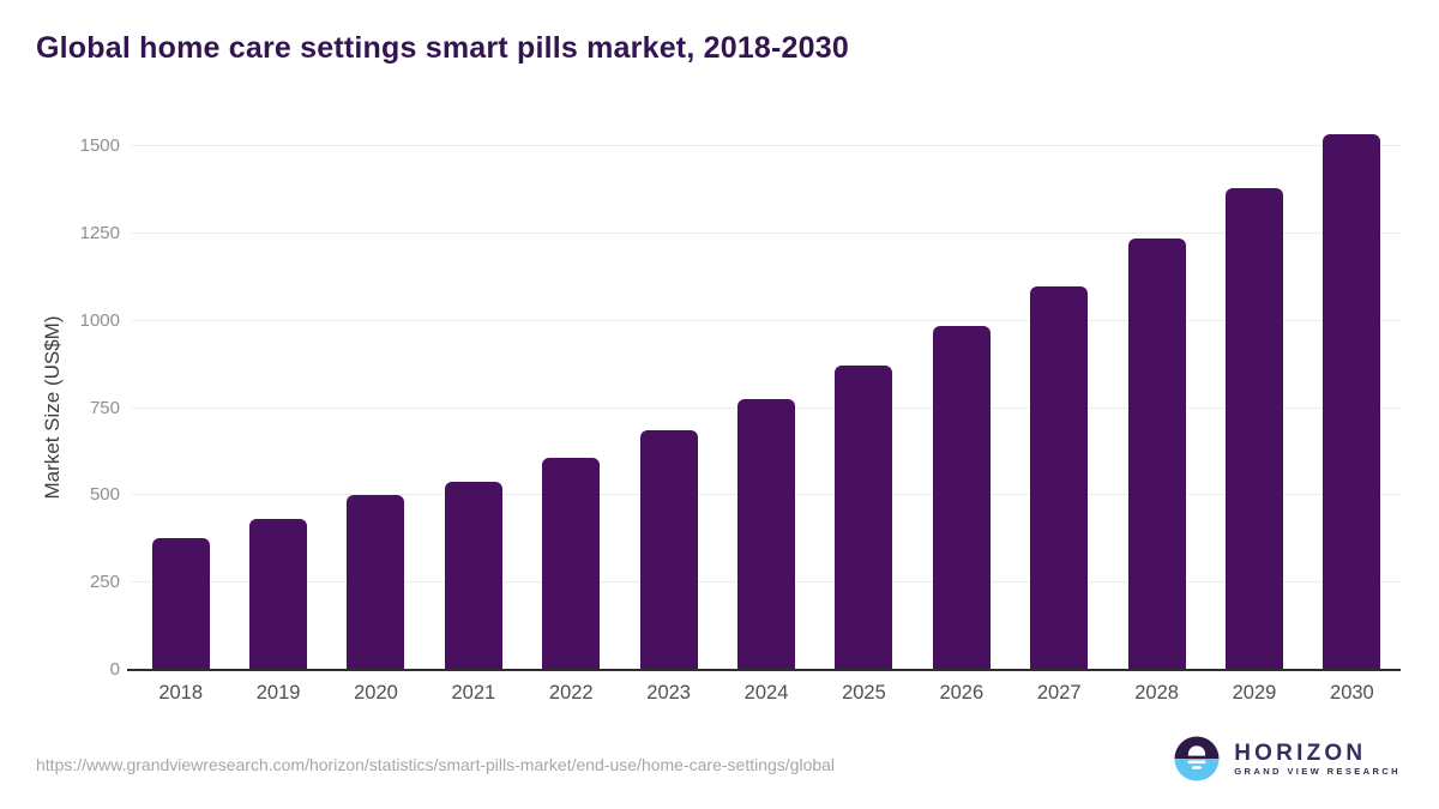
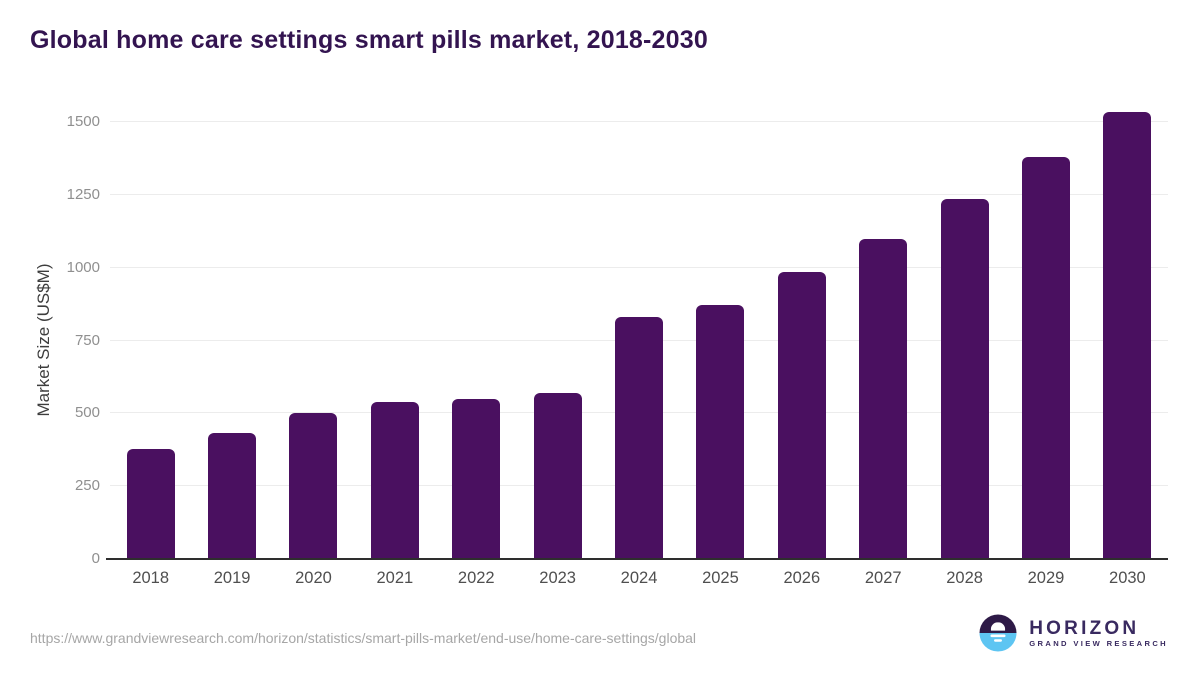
2022: 610 -> 550
2023: 690 -> 570
2024: 780 -> 830
